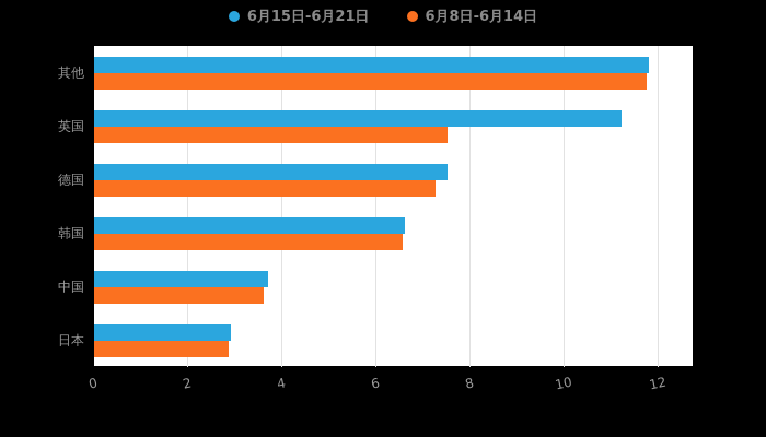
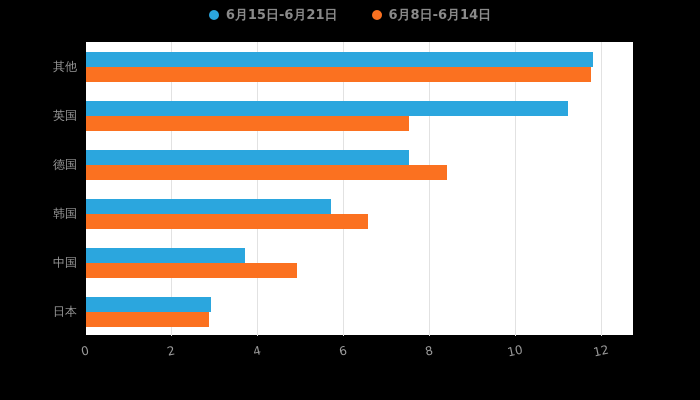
6月8日-6月14日/德国: 7.2 -> 8.4
6月15日-6月21日/韩国: 6.6 -> 5.7
6月8日-6月14日/中国: 3.6 -> 4.9
